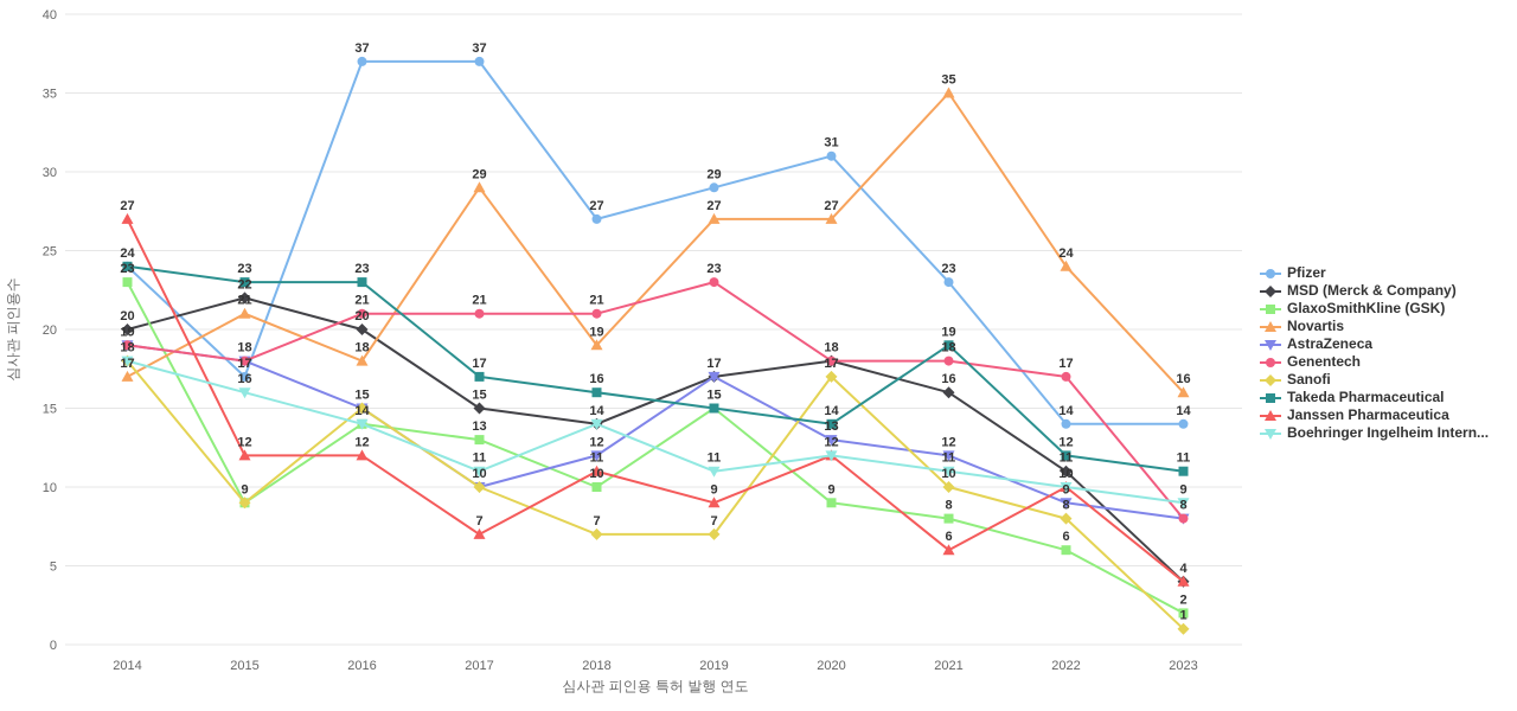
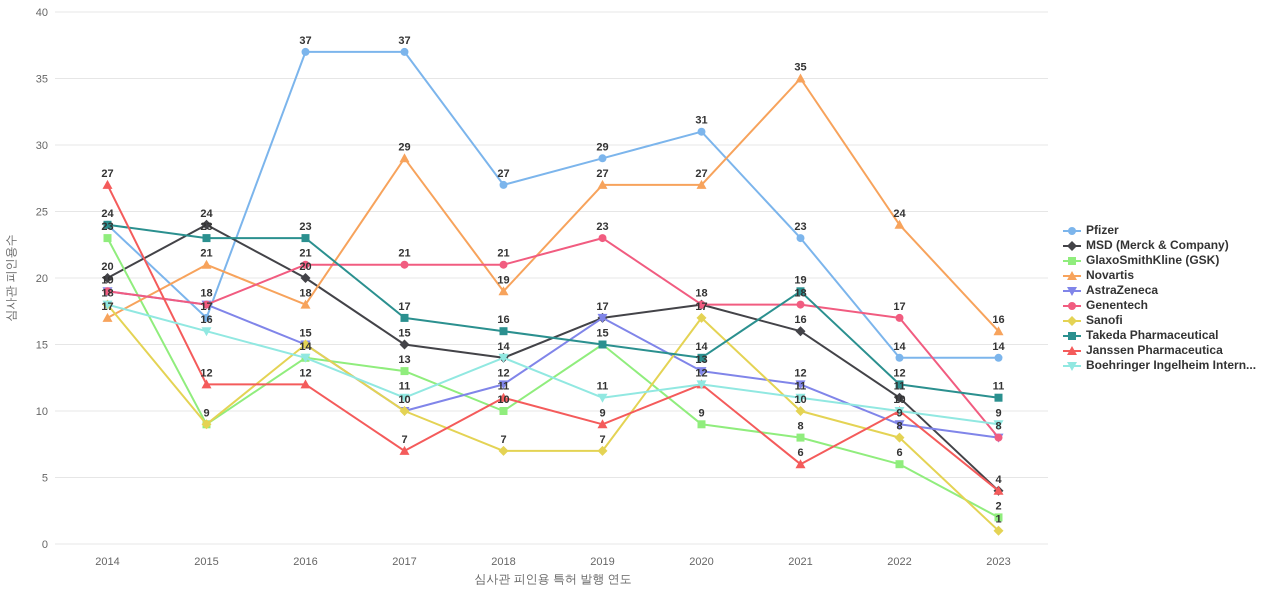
MSD (Merck & Company)/2015: 22 -> 24
